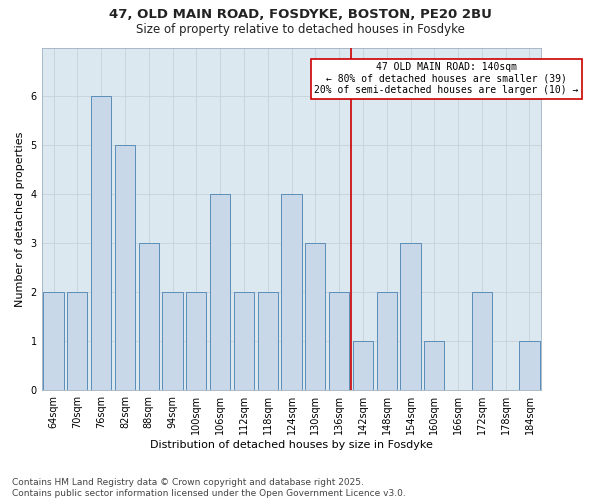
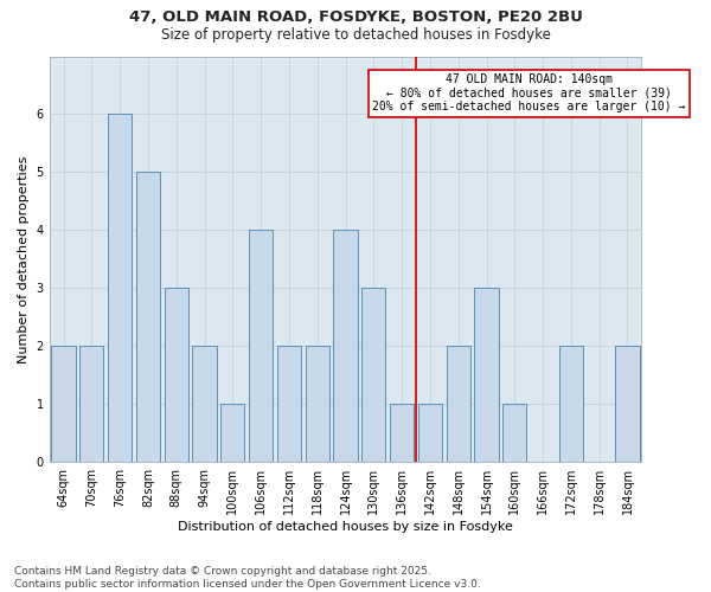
100sqm: 2 -> 1
136sqm: 2 -> 1
184sqm: 1 -> 2
